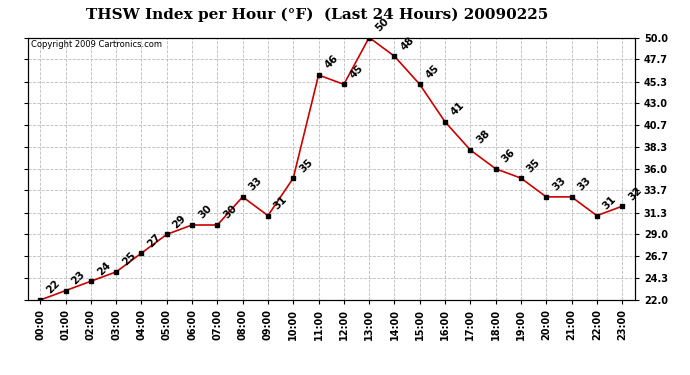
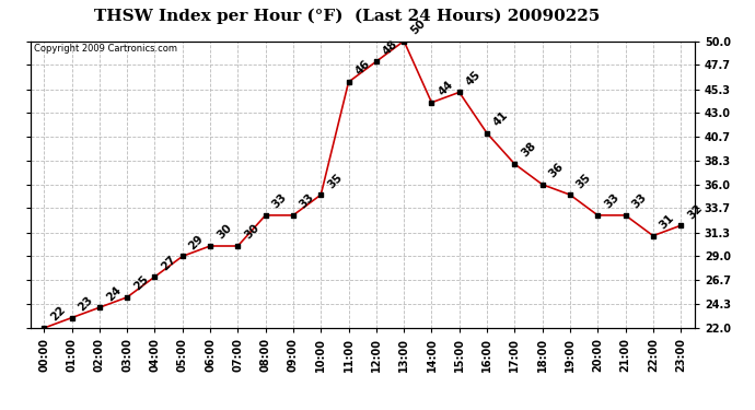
09:00: 31 -> 33
12:00: 45 -> 48
14:00: 48 -> 44
